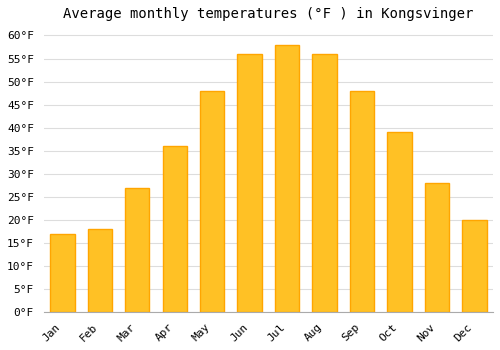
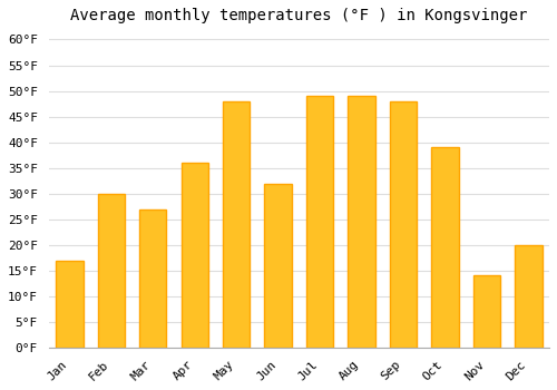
Feb: 18°F -> 30°F
Jun: 56°F -> 32°F
Jul: 58°F -> 49°F
Aug: 56°F -> 49°F
Nov: 28°F -> 14°F
